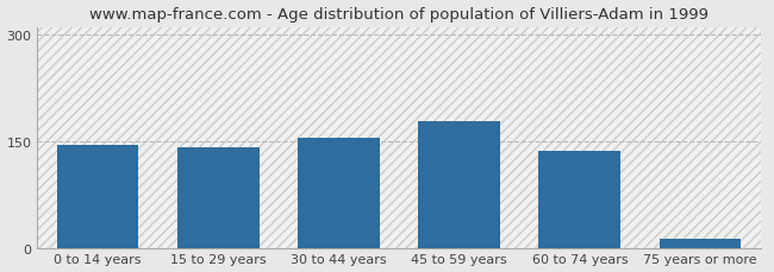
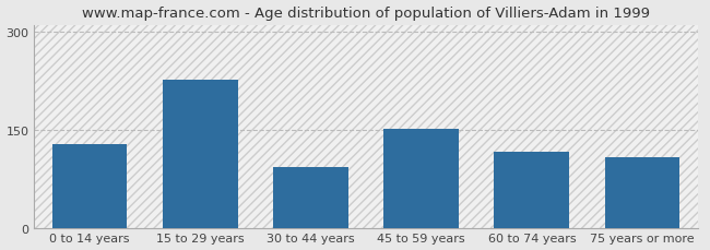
0 to 14 years: 144 -> 128
15 to 29 years: 141 -> 226
30 to 44 years: 155 -> 92
45 to 59 years: 178 -> 152
60 to 74 years: 136 -> 116
75 years or more: 12 -> 108
